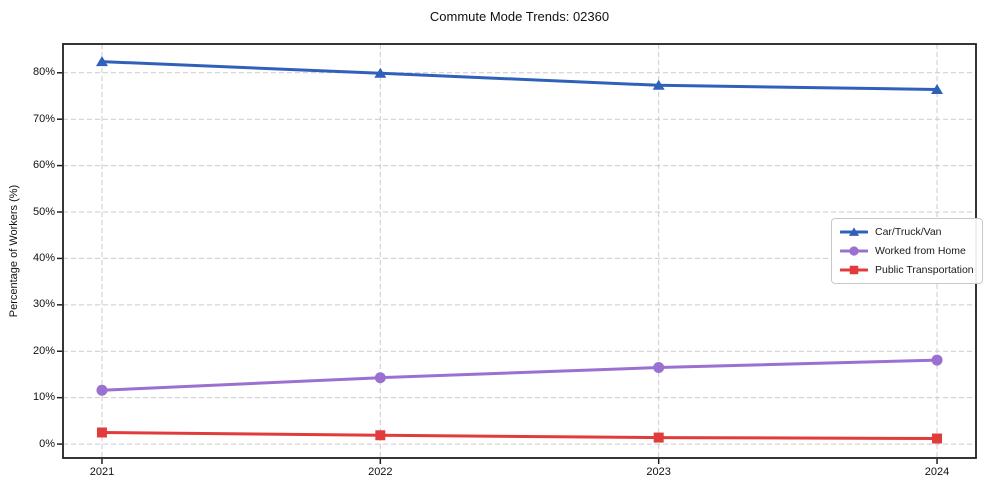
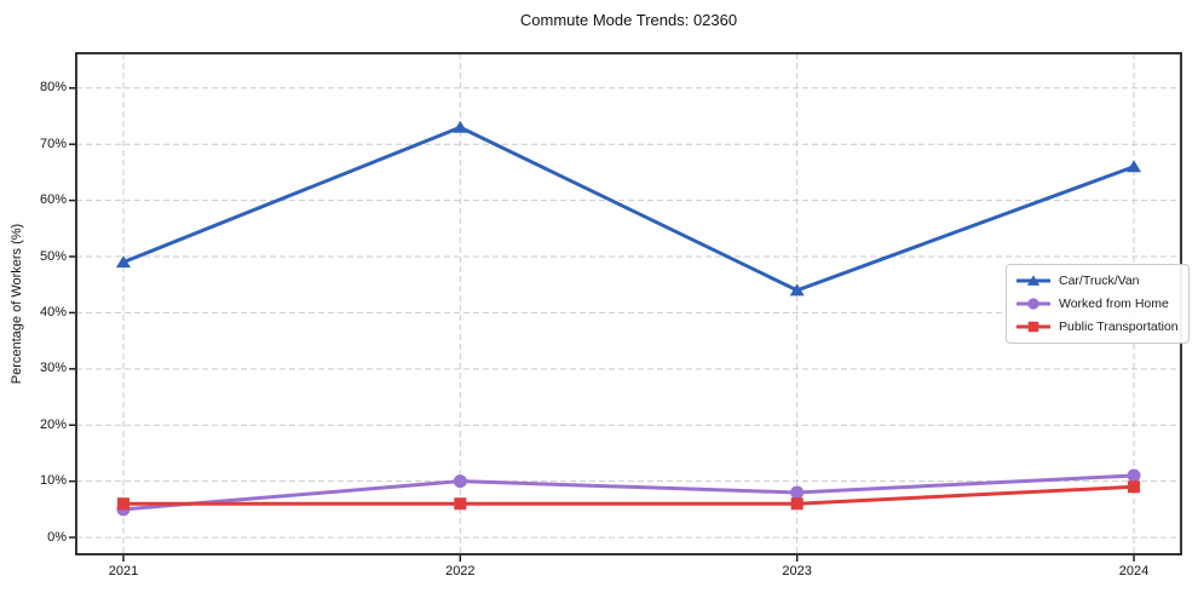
Car/Truck/Van/2021: 82% -> 49%
Worked from Home/2021: 12% -> 5%
Public Transportation/2021: 2% -> 6%
Car/Truck/Van/2022: 80% -> 73%
Worked from Home/2022: 14% -> 10%
Public Transportation/2022: 2% -> 6%
Car/Truck/Van/2023: 77% -> 44%
Worked from Home/2023: 16% -> 8%
Public Transportation/2023: 1% -> 6%
Car/Truck/Van/2024: 76% -> 66%
Worked from Home/2024: 18% -> 11%
Public Transportation/2024: 1% -> 9%
